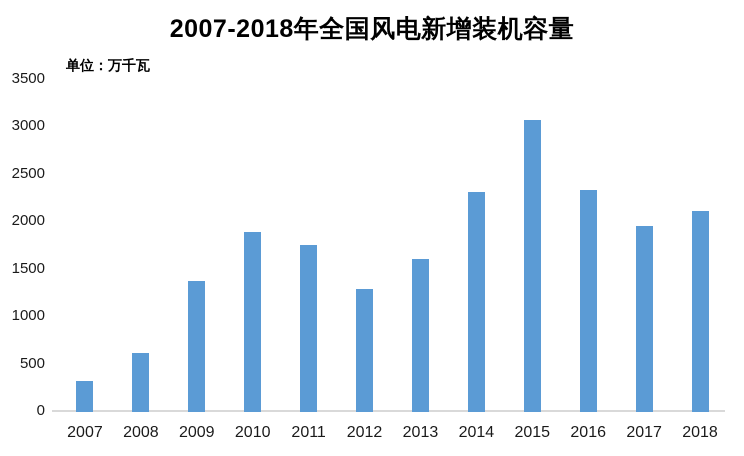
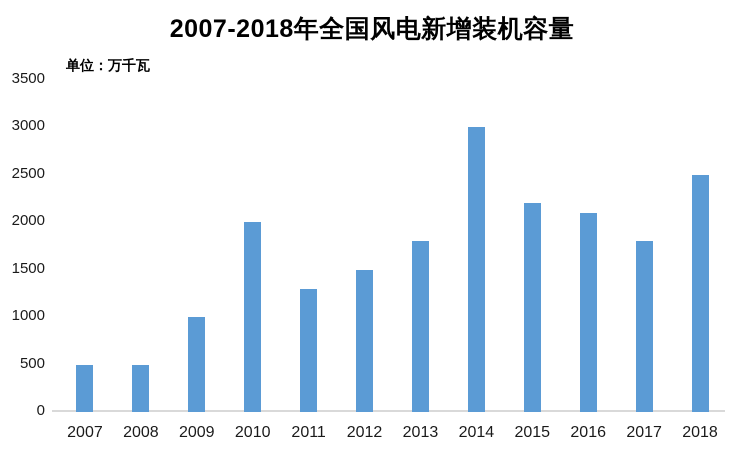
2007: 300 -> 500
2008: 600 -> 500
2009: 1400 -> 1000
2010: 1900 -> 2000
2011: 1800 -> 1300
2012: 1300 -> 1500
2013: 1600 -> 1800
2014: 2300 -> 3000
2015: 3100 -> 2200
2016: 2300 -> 2100
2017: 2000 -> 1800
2018: 2100 -> 2500
